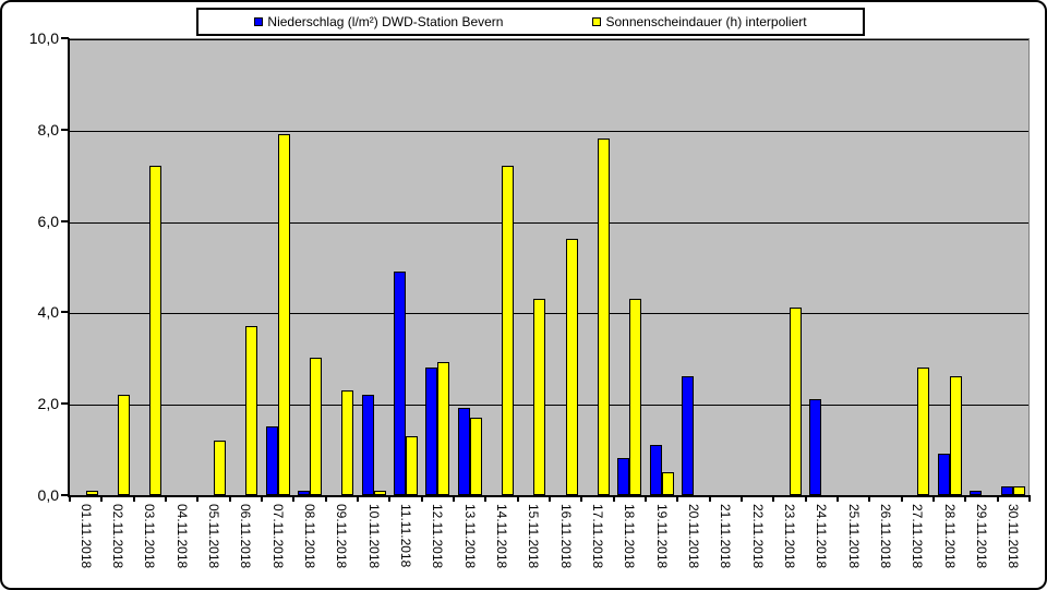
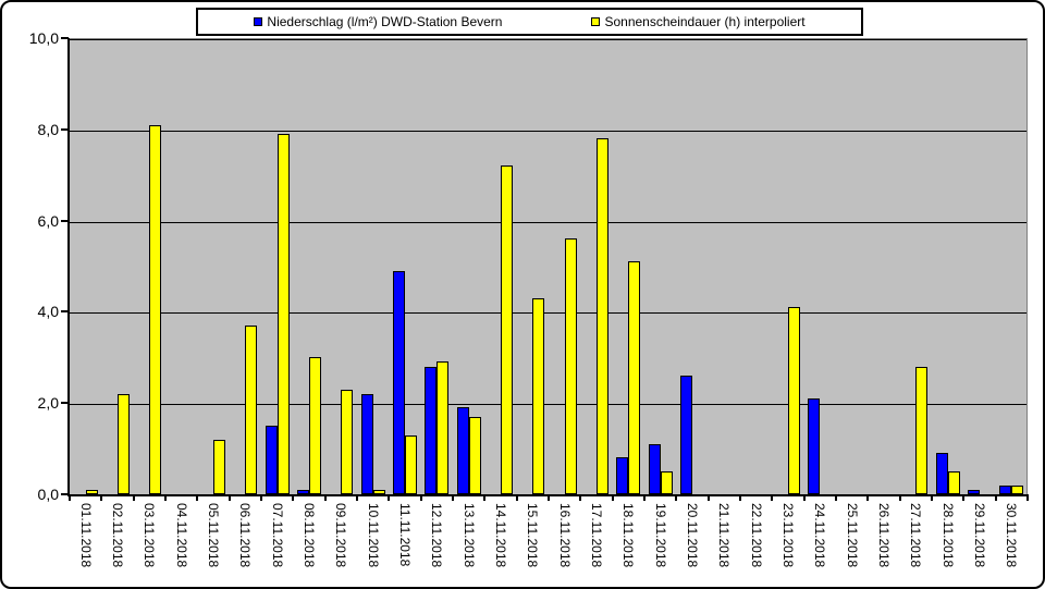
Sonnenscheindauer (h) interpoliert/03.11.2018: 7,2 -> 8,1
Sonnenscheindauer (h) interpoliert/18.11.2018: 4,3 -> 5,1
Sonnenscheindauer (h) interpoliert/28.11.2018: 2,6 -> 0,5
